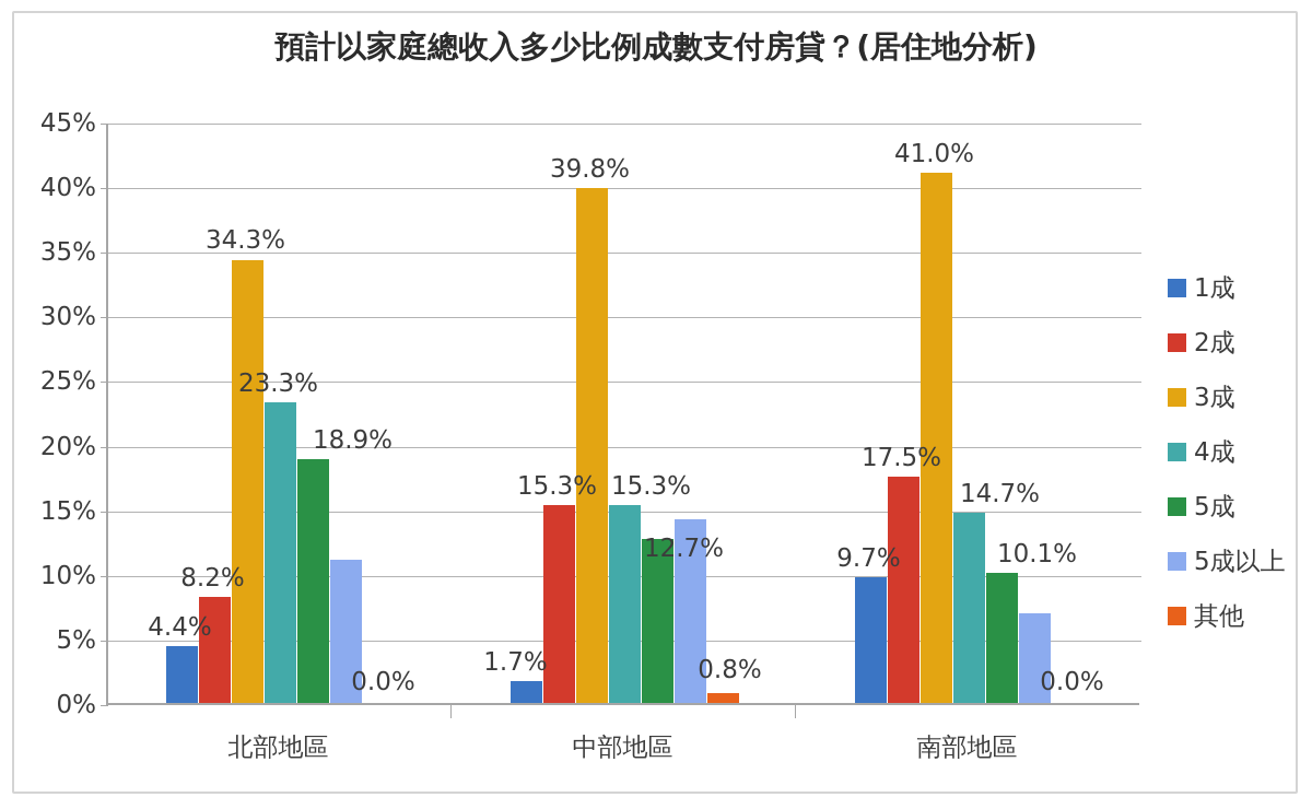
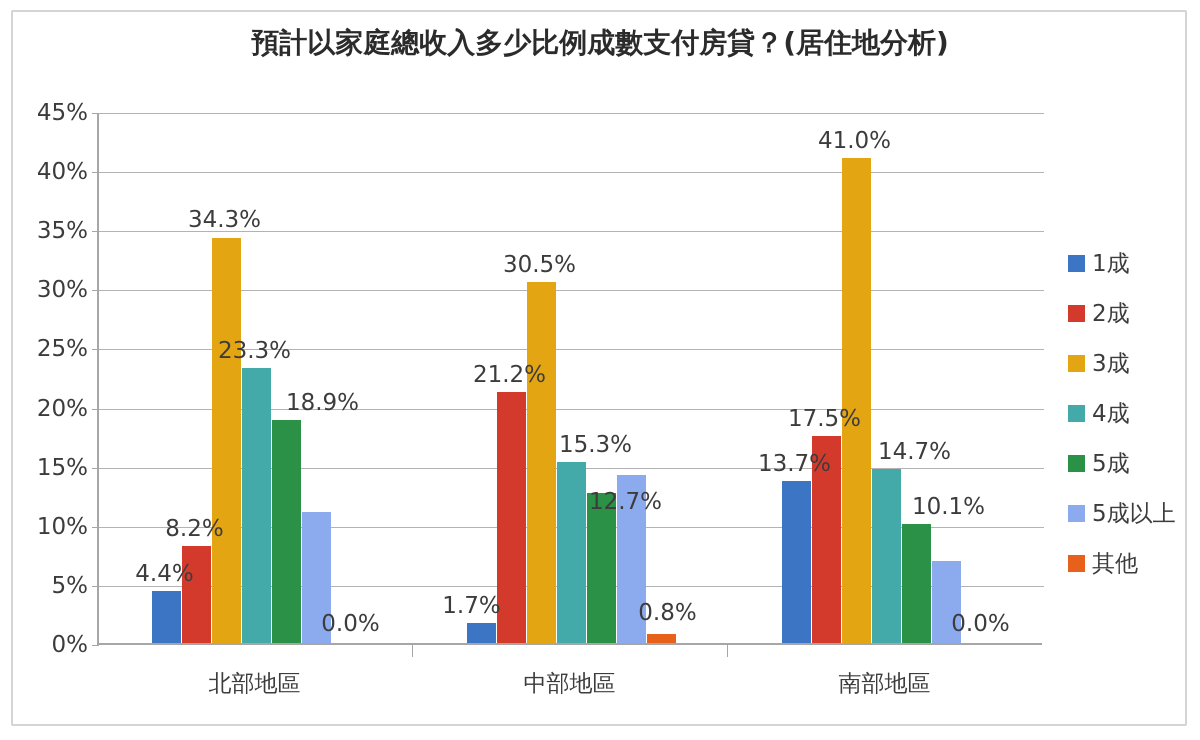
2成/中部地區: 15.3% -> 21.2%
3成/中部地區: 39.8% -> 30.5%
1成/南部地區: 9.7% -> 13.7%
